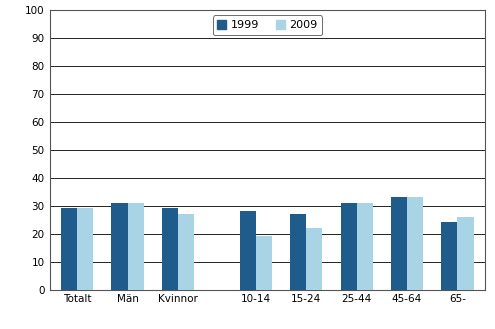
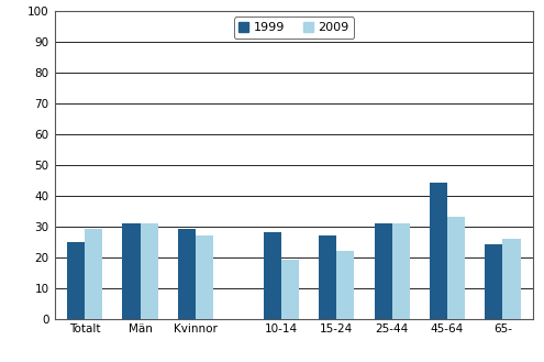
1999/Totalt: 29 -> 25
1999/45-64: 33 -> 44
